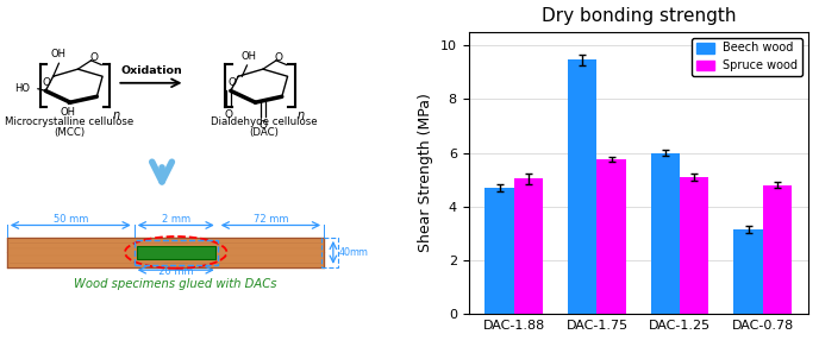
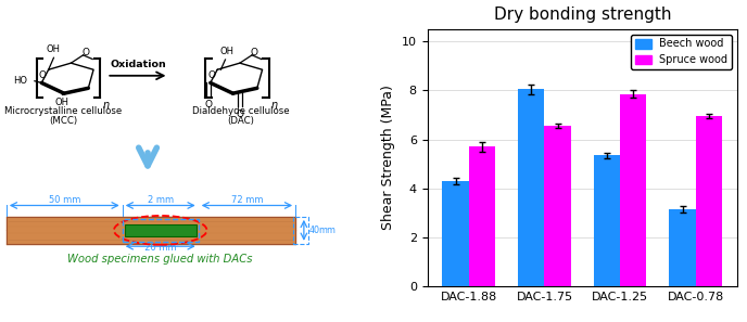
Dry bonding strength/Beech wood/DAC-1.88: 4.70 -> 4.30
Dry bonding strength/Spruce wood/DAC-1.88: 5.05 -> 5.70
Dry bonding strength/Beech wood/DAC-1.75: 9.45 -> 8.05
Dry bonding strength/Spruce wood/DAC-1.75: 5.75 -> 6.55
Dry bonding strength/Beech wood/DAC-1.25: 6.00 -> 5.35
Dry bonding strength/Spruce wood/DAC-1.25: 5.10 -> 7.85
Dry bonding strength/Spruce wood/DAC-0.78: 4.80 -> 6.95
